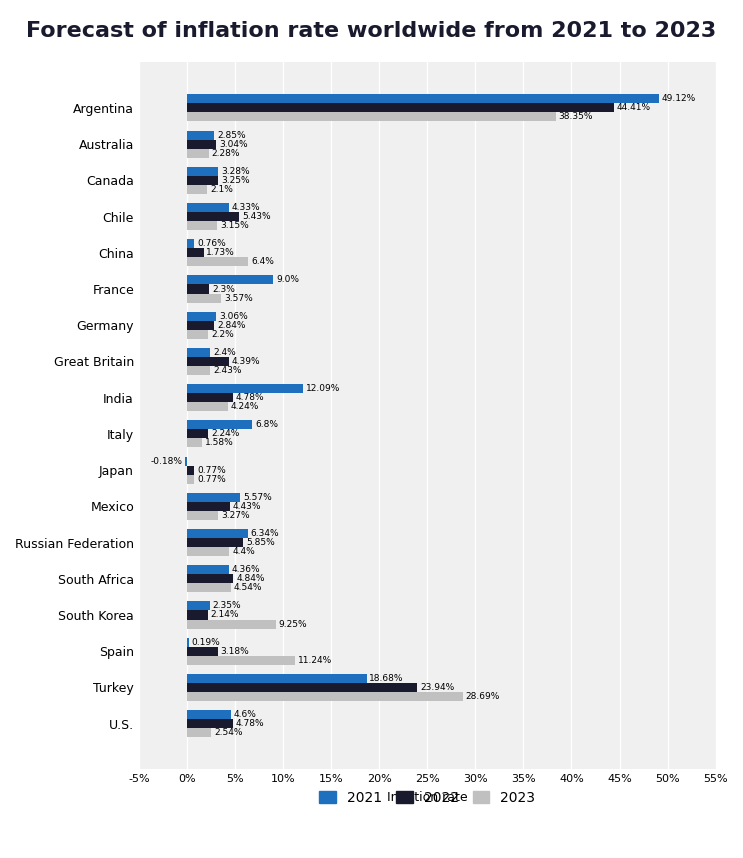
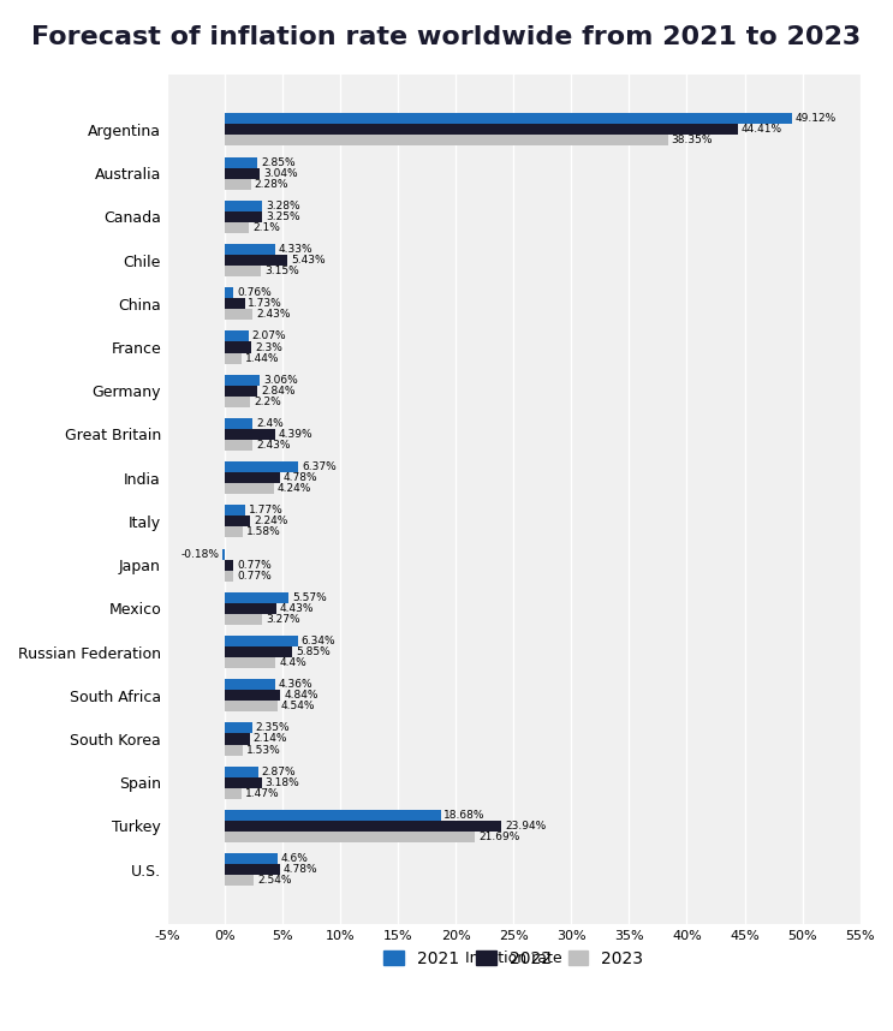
2023/China: 6.4% -> 2.43%
2021/France: 9.0% -> 2.07%
2023/France: 3.57% -> 1.44%
2021/India: 12.09% -> 6.37%
2021/Italy: 6.8% -> 1.77%
2023/South Korea: 9.25% -> 1.53%
2021/Spain: 0.19% -> 2.87%
2023/Spain: 11.24% -> 1.47%
2023/Turkey: 28.69% -> 21.69%
